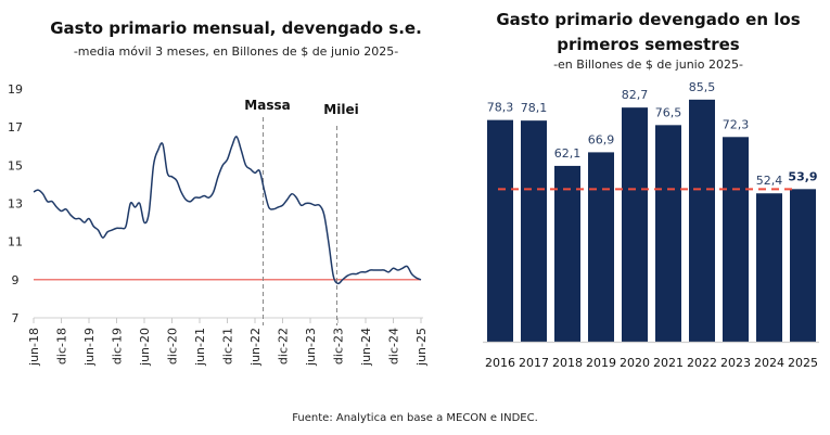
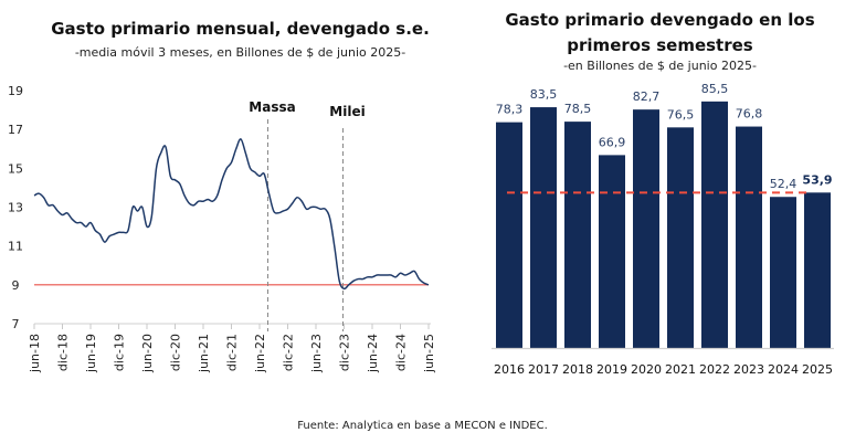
Gasto primario devengado en los primeros semestres/2017: 78,1 -> 83,5
Gasto primario devengado en los primeros semestres/2018: 62,1 -> 78,5
Gasto primario devengado en los primeros semestres/2023: 72,3 -> 76,8
